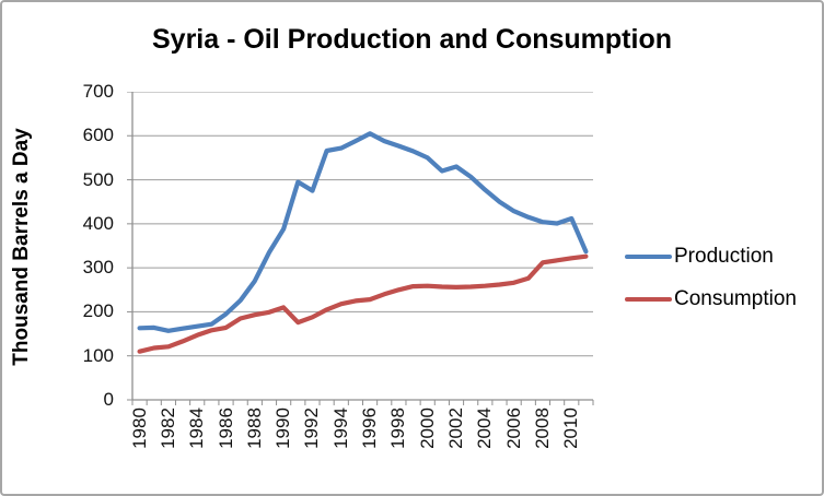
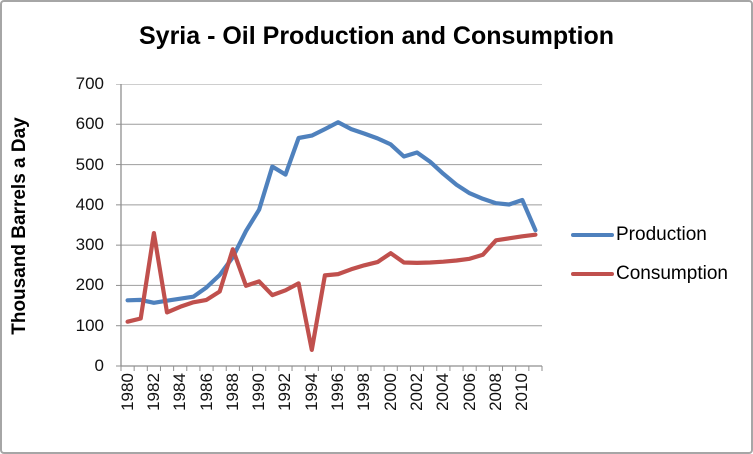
Consumption/1982: 120 -> 330
Consumption/1988: 190 -> 290
Consumption/1994: 220 -> 40
Consumption/2000: 260 -> 280
